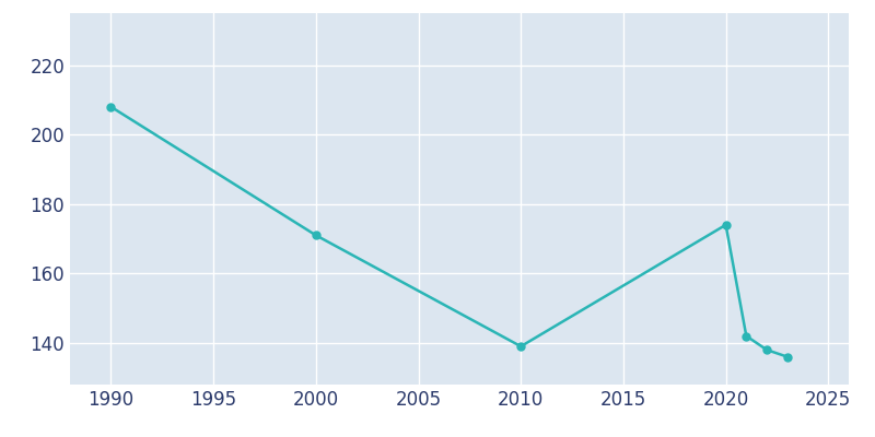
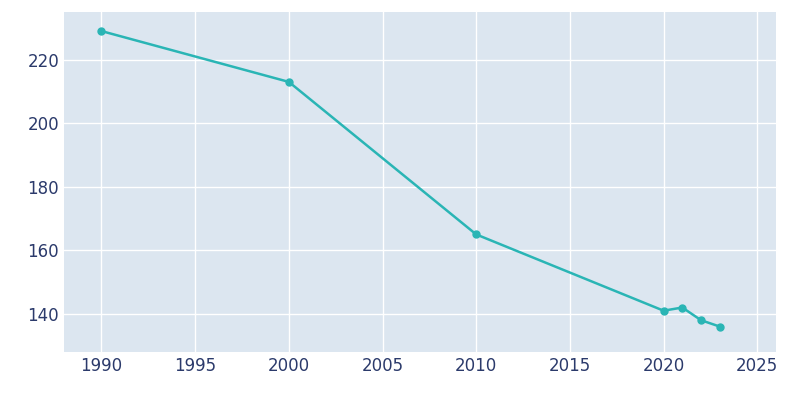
1990: 208 -> 229
2000: 171 -> 213
2010: 139 -> 165
2020: 174 -> 141
